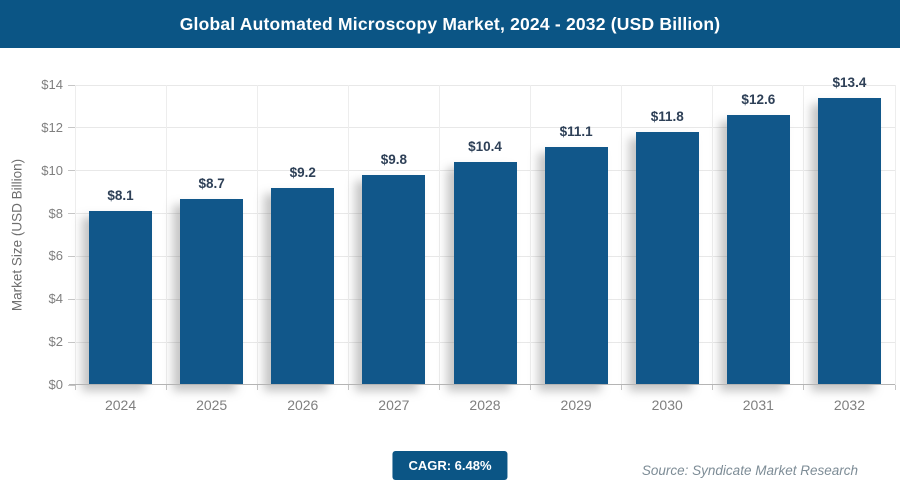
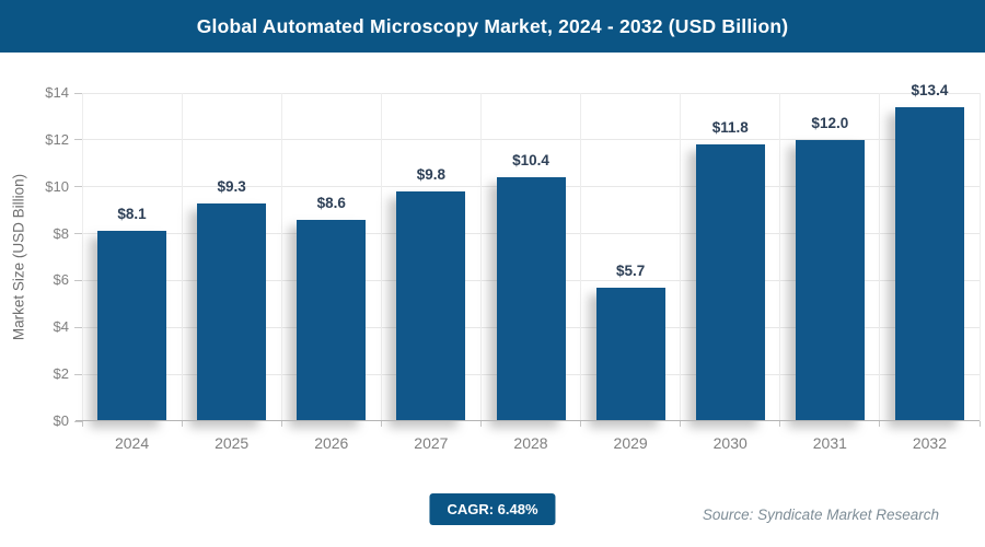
2025: $8.7 -> $9.3
2026: $9.2 -> $8.6
2029: $11.1 -> $5.7
2031: $12.6 -> $12.0
